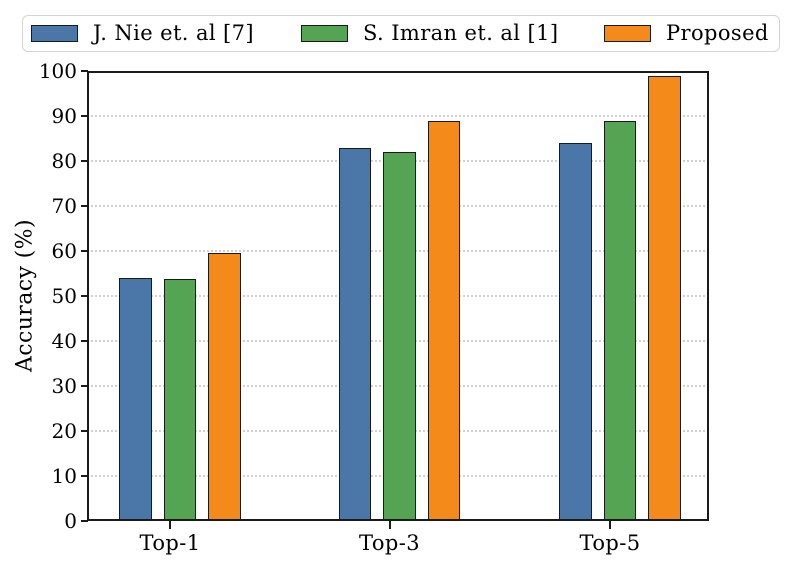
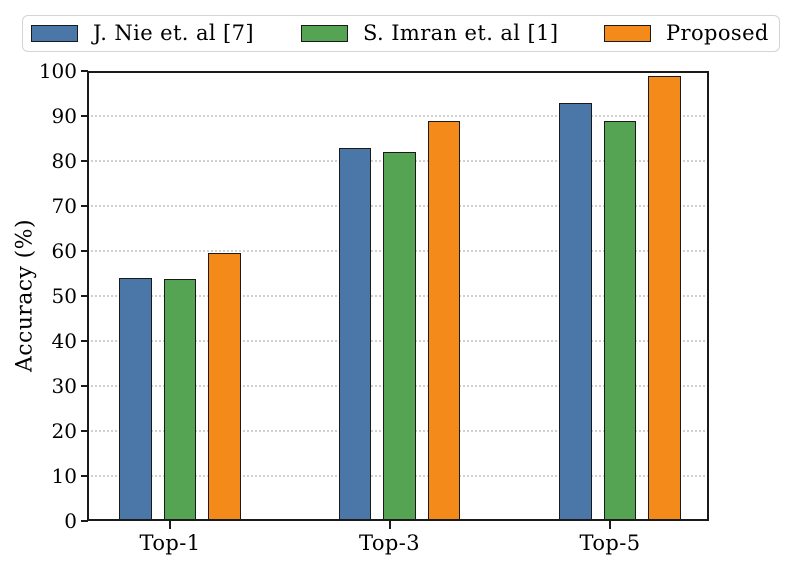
J. Nie et. al [7]/Top-5: 84 -> 93
